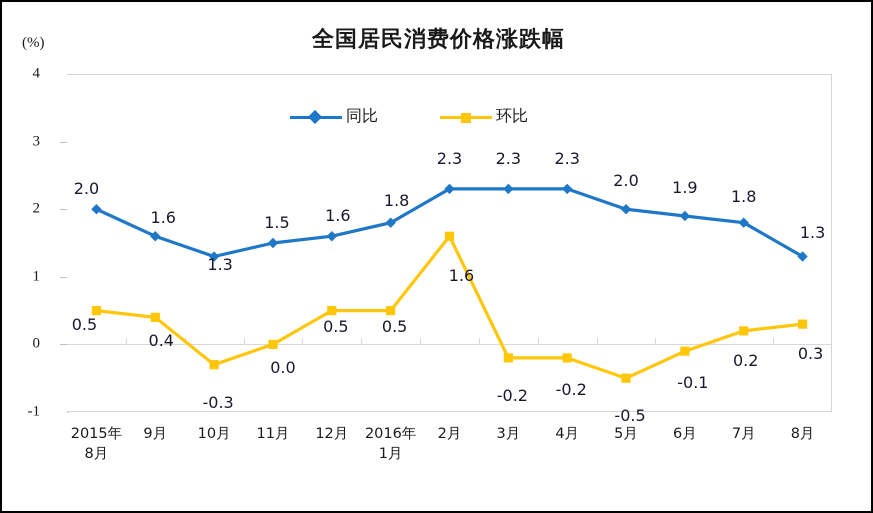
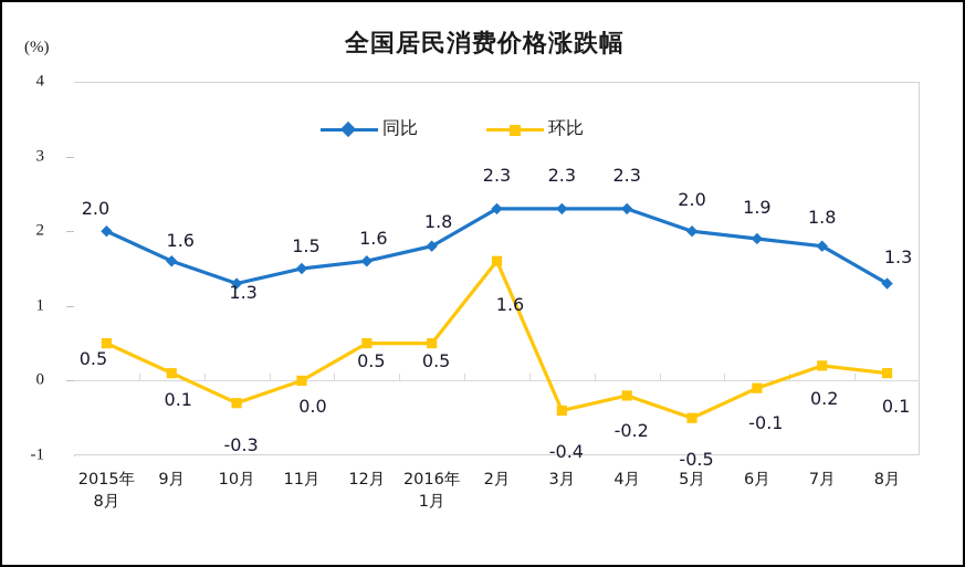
环比/9月: 0.4 -> 0.1
环比/3月: -0.2 -> -0.4
环比/8月: 0.3 -> 0.1
